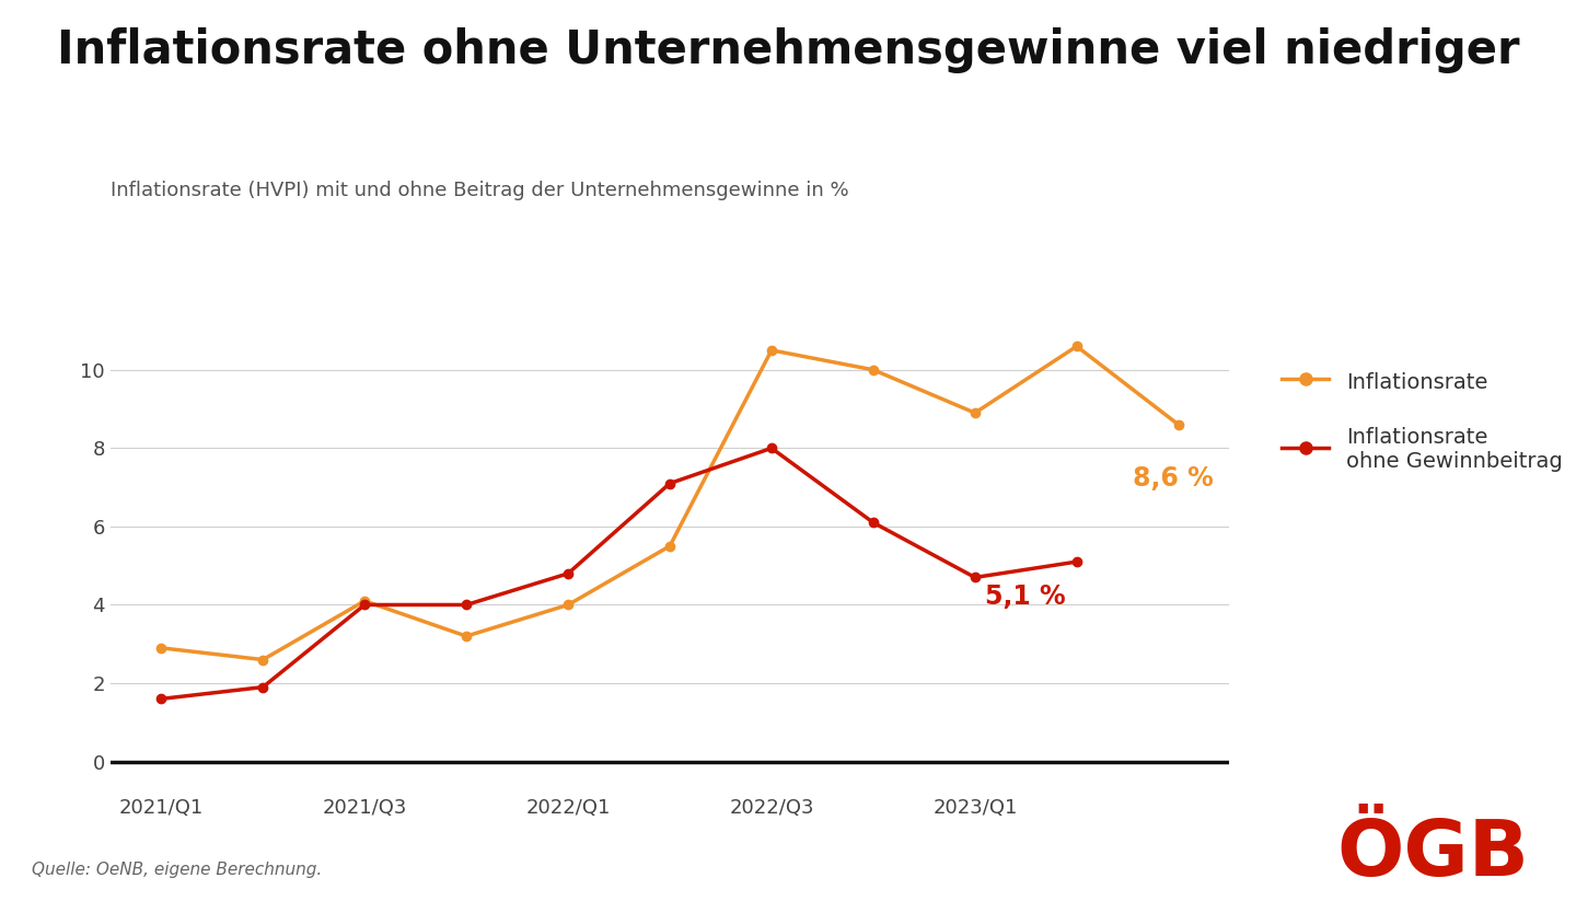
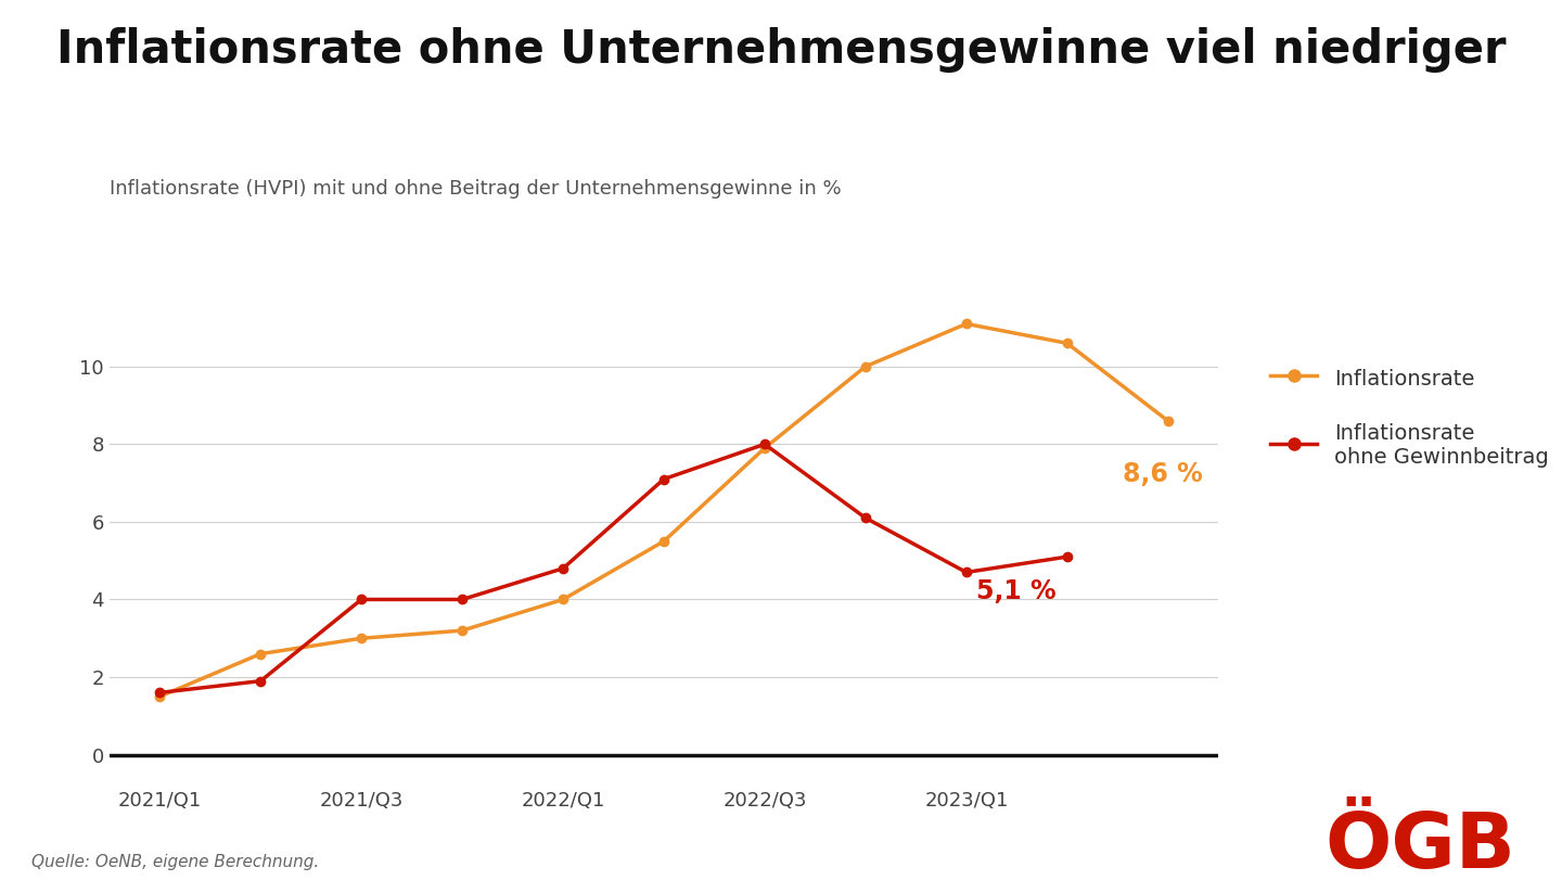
Inflationsrate/2021/Q1: 2.9 -> 1.5
Inflationsrate/2021/Q3: 4.1 -> 3.0
Inflationsrate/2022/Q3: 10.5 -> 7.9
Inflationsrate/2023/Q1: 8.9 -> 11.1
